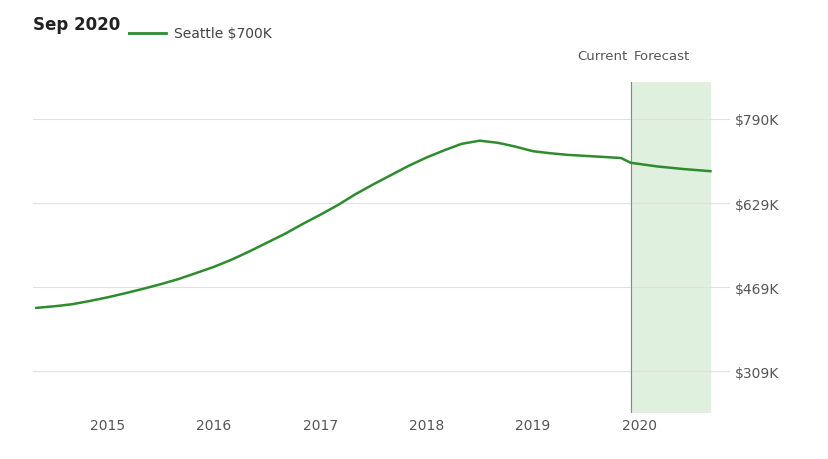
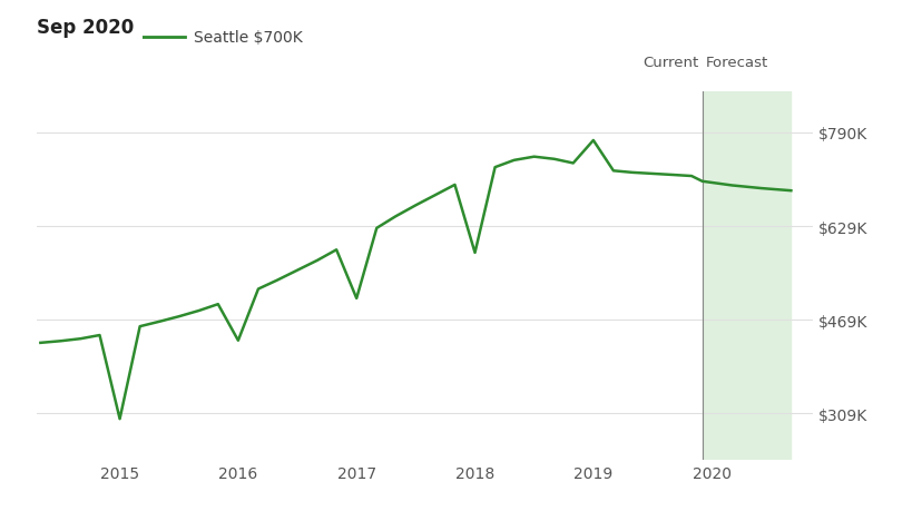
2015: $450K -> $300K
2016: $508K -> $434K
2017: $607K -> $506K
2018: $716K -> $584K
2019: $728K -> $776K
